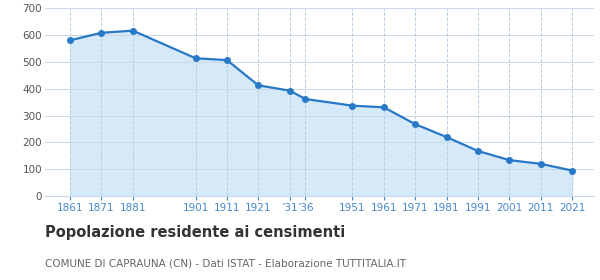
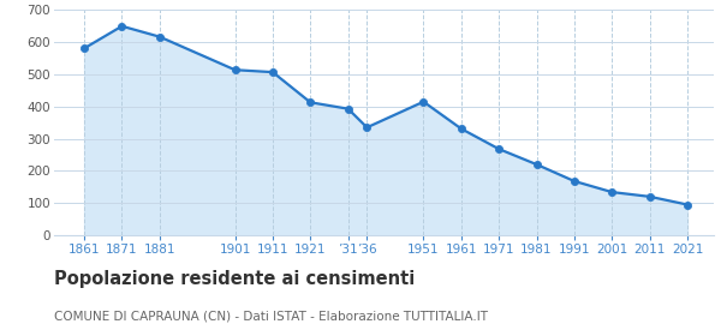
1871: 609 -> 650
’36: 362 -> 335
1951: 337 -> 415
